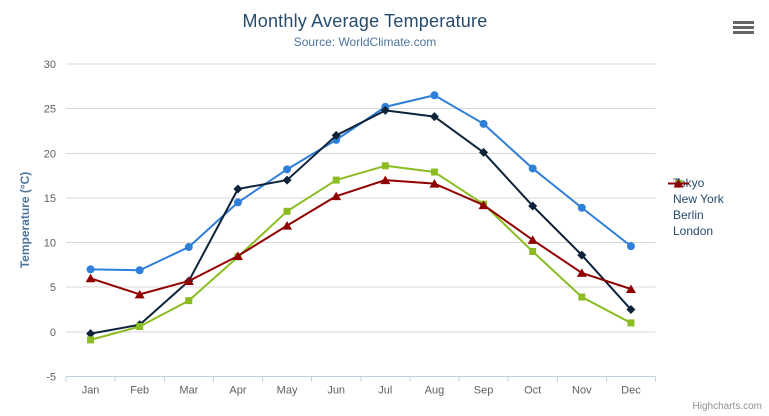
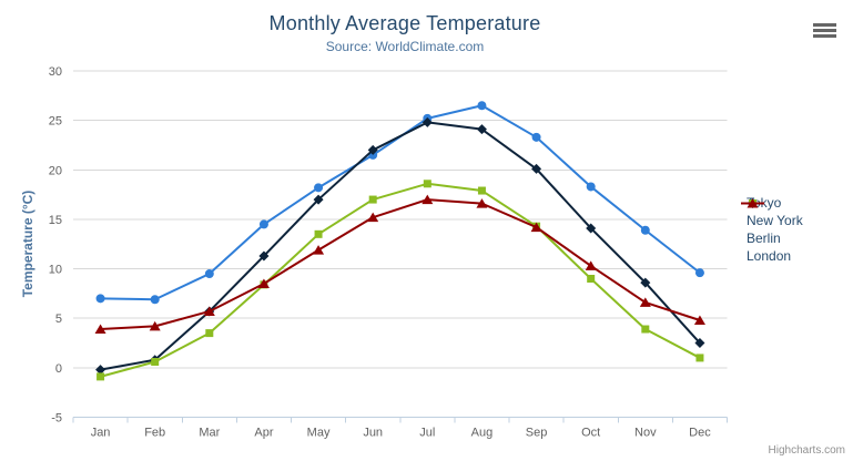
London/Jan: 6 -> 4
New York/Apr: 16 -> 11
